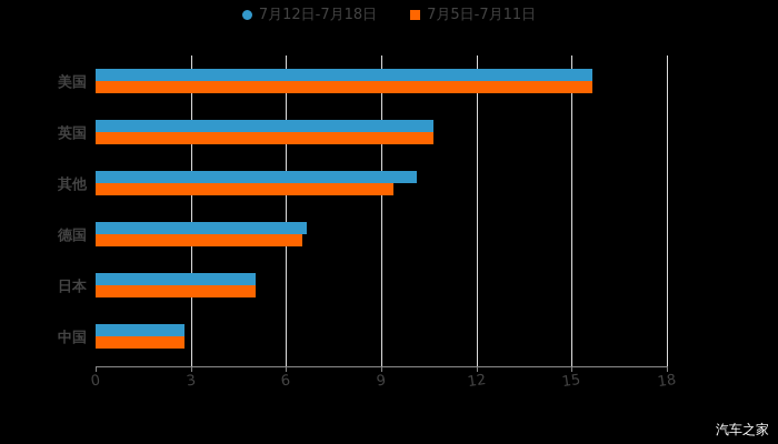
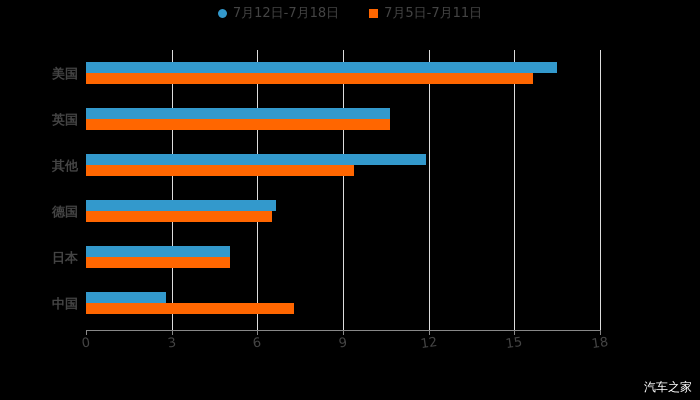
7月12日-7月18日/美国: 15.7 -> 16.5
7月12日-7月18日/其他: 10.1 -> 11.9
7月5日-7月11日/中国: 2.8 -> 7.3
